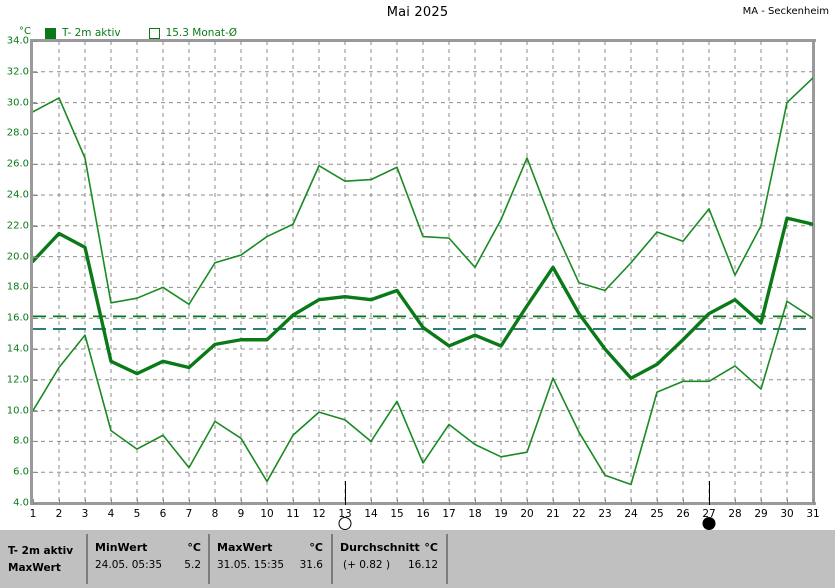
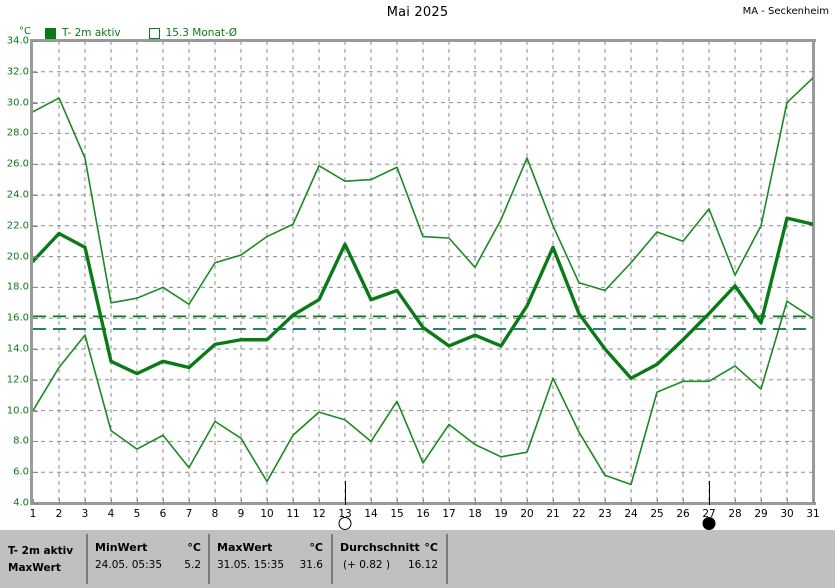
T- 2m aktiv/13: 17.4 -> 20.8
T- 2m aktiv/21: 19.3 -> 20.6
T- 2m aktiv/28: 17.2 -> 18.1
